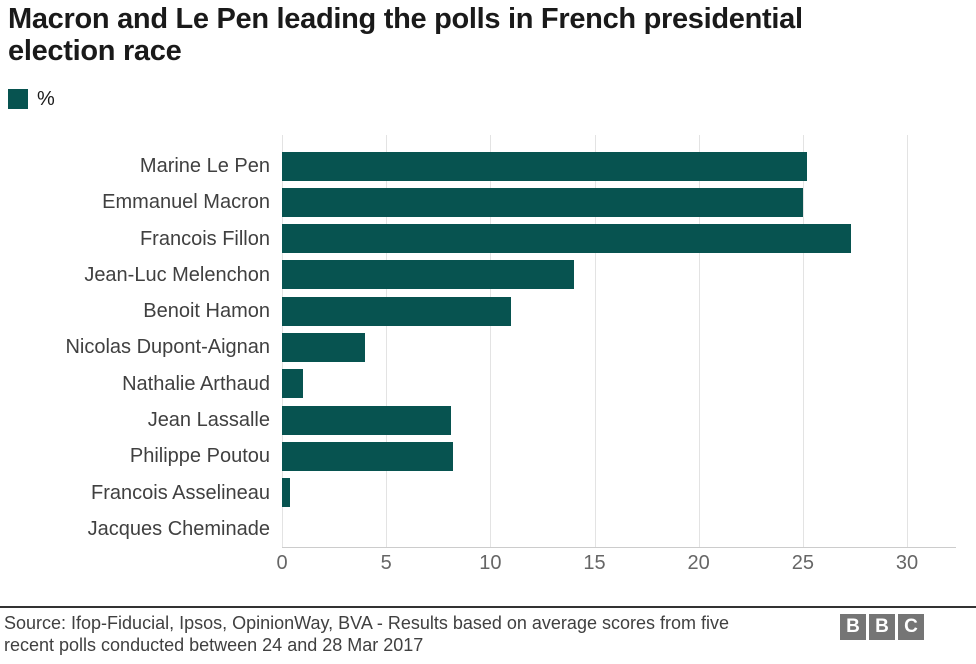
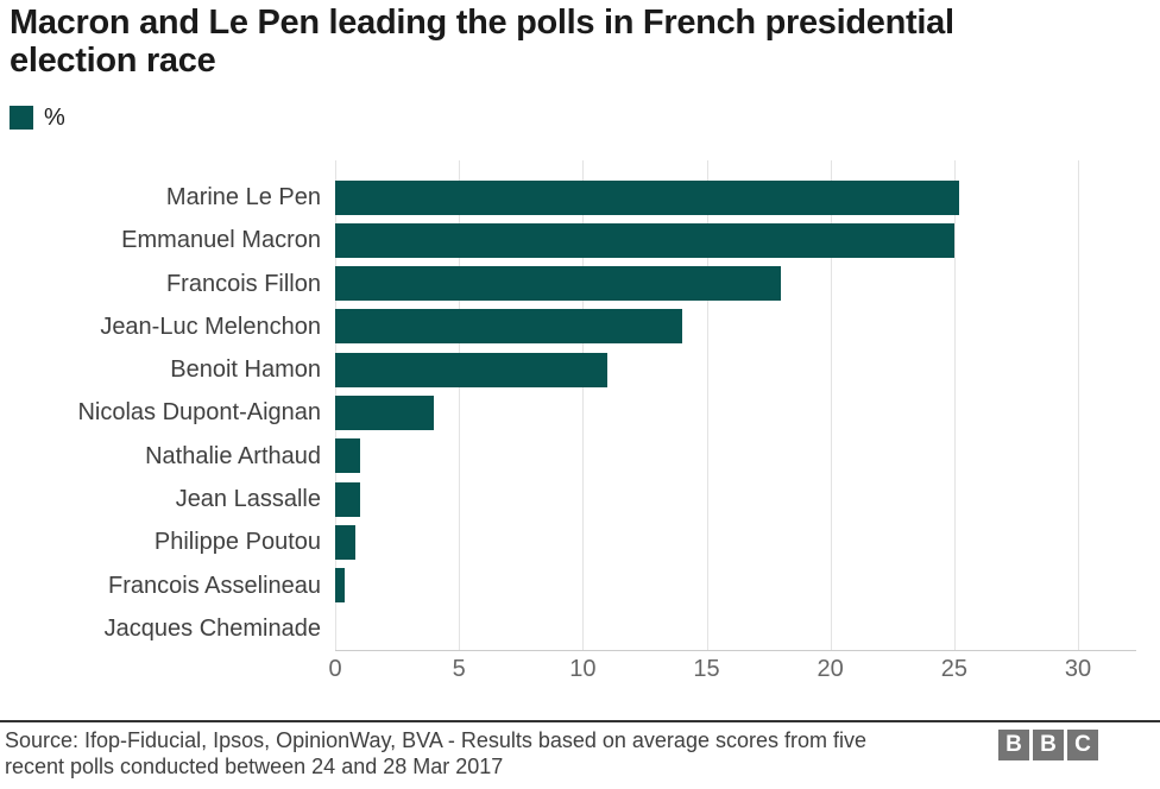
Francois Fillon: 27.3 -> 18.0
Jean Lassalle: 8.1 -> 1.0
Philippe Poutou: 8.2 -> 0.8
